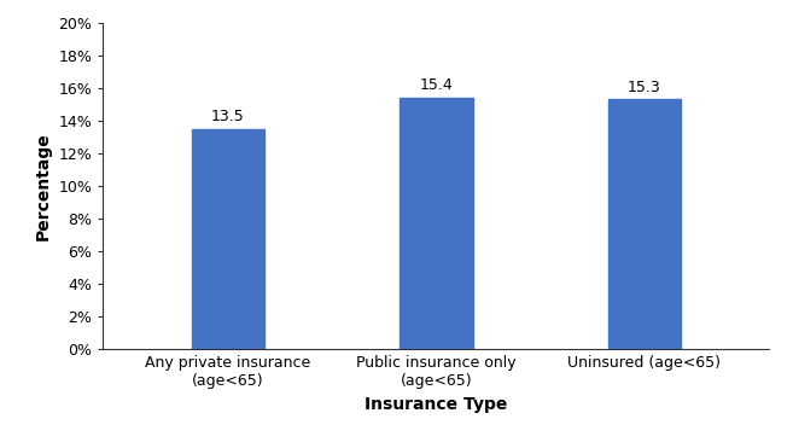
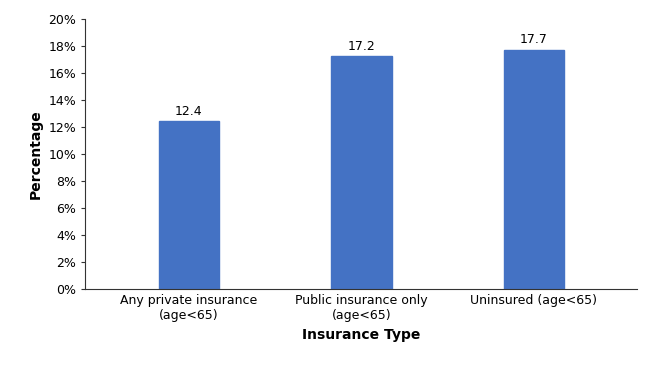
Any private insurance (age<65): 13.5 -> 12.4
Public insurance only (age<65): 15.4 -> 17.2
Uninsured (age<65): 15.3 -> 17.7
